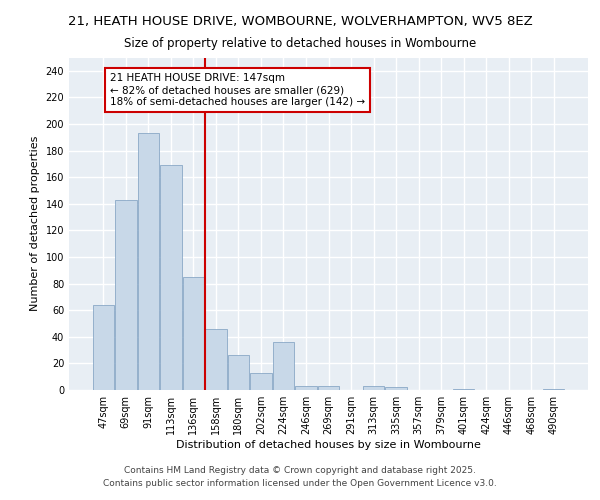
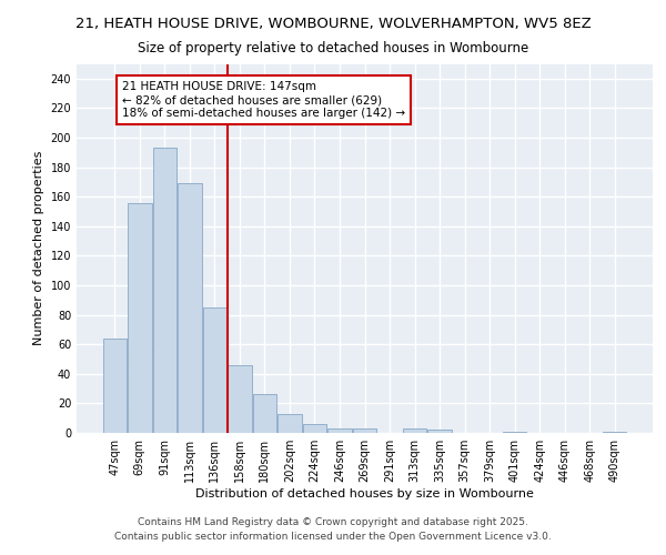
69sqm: 143 -> 156
224sqm: 36 -> 6
